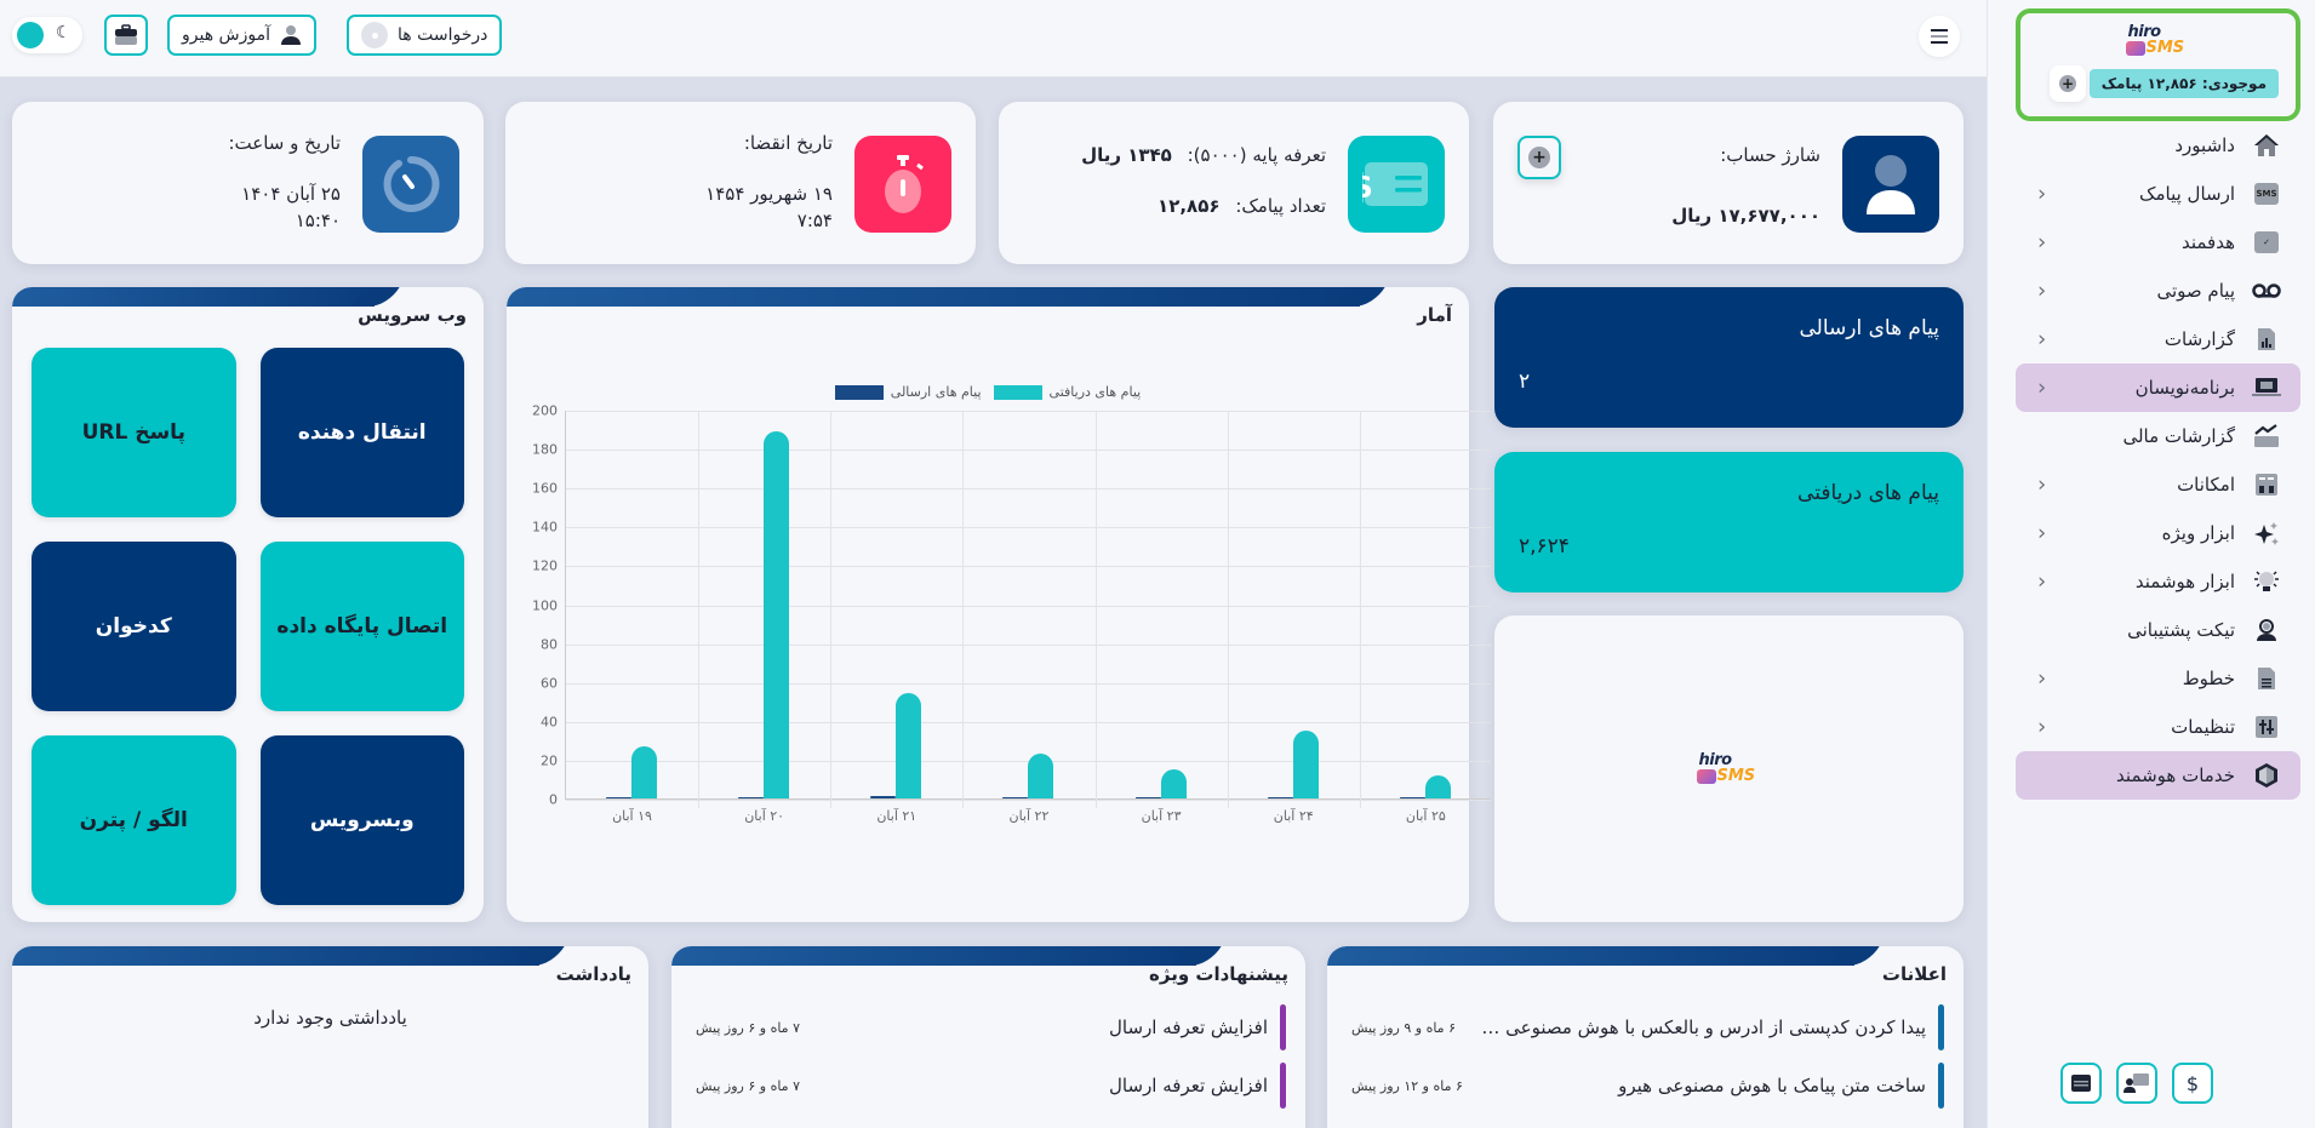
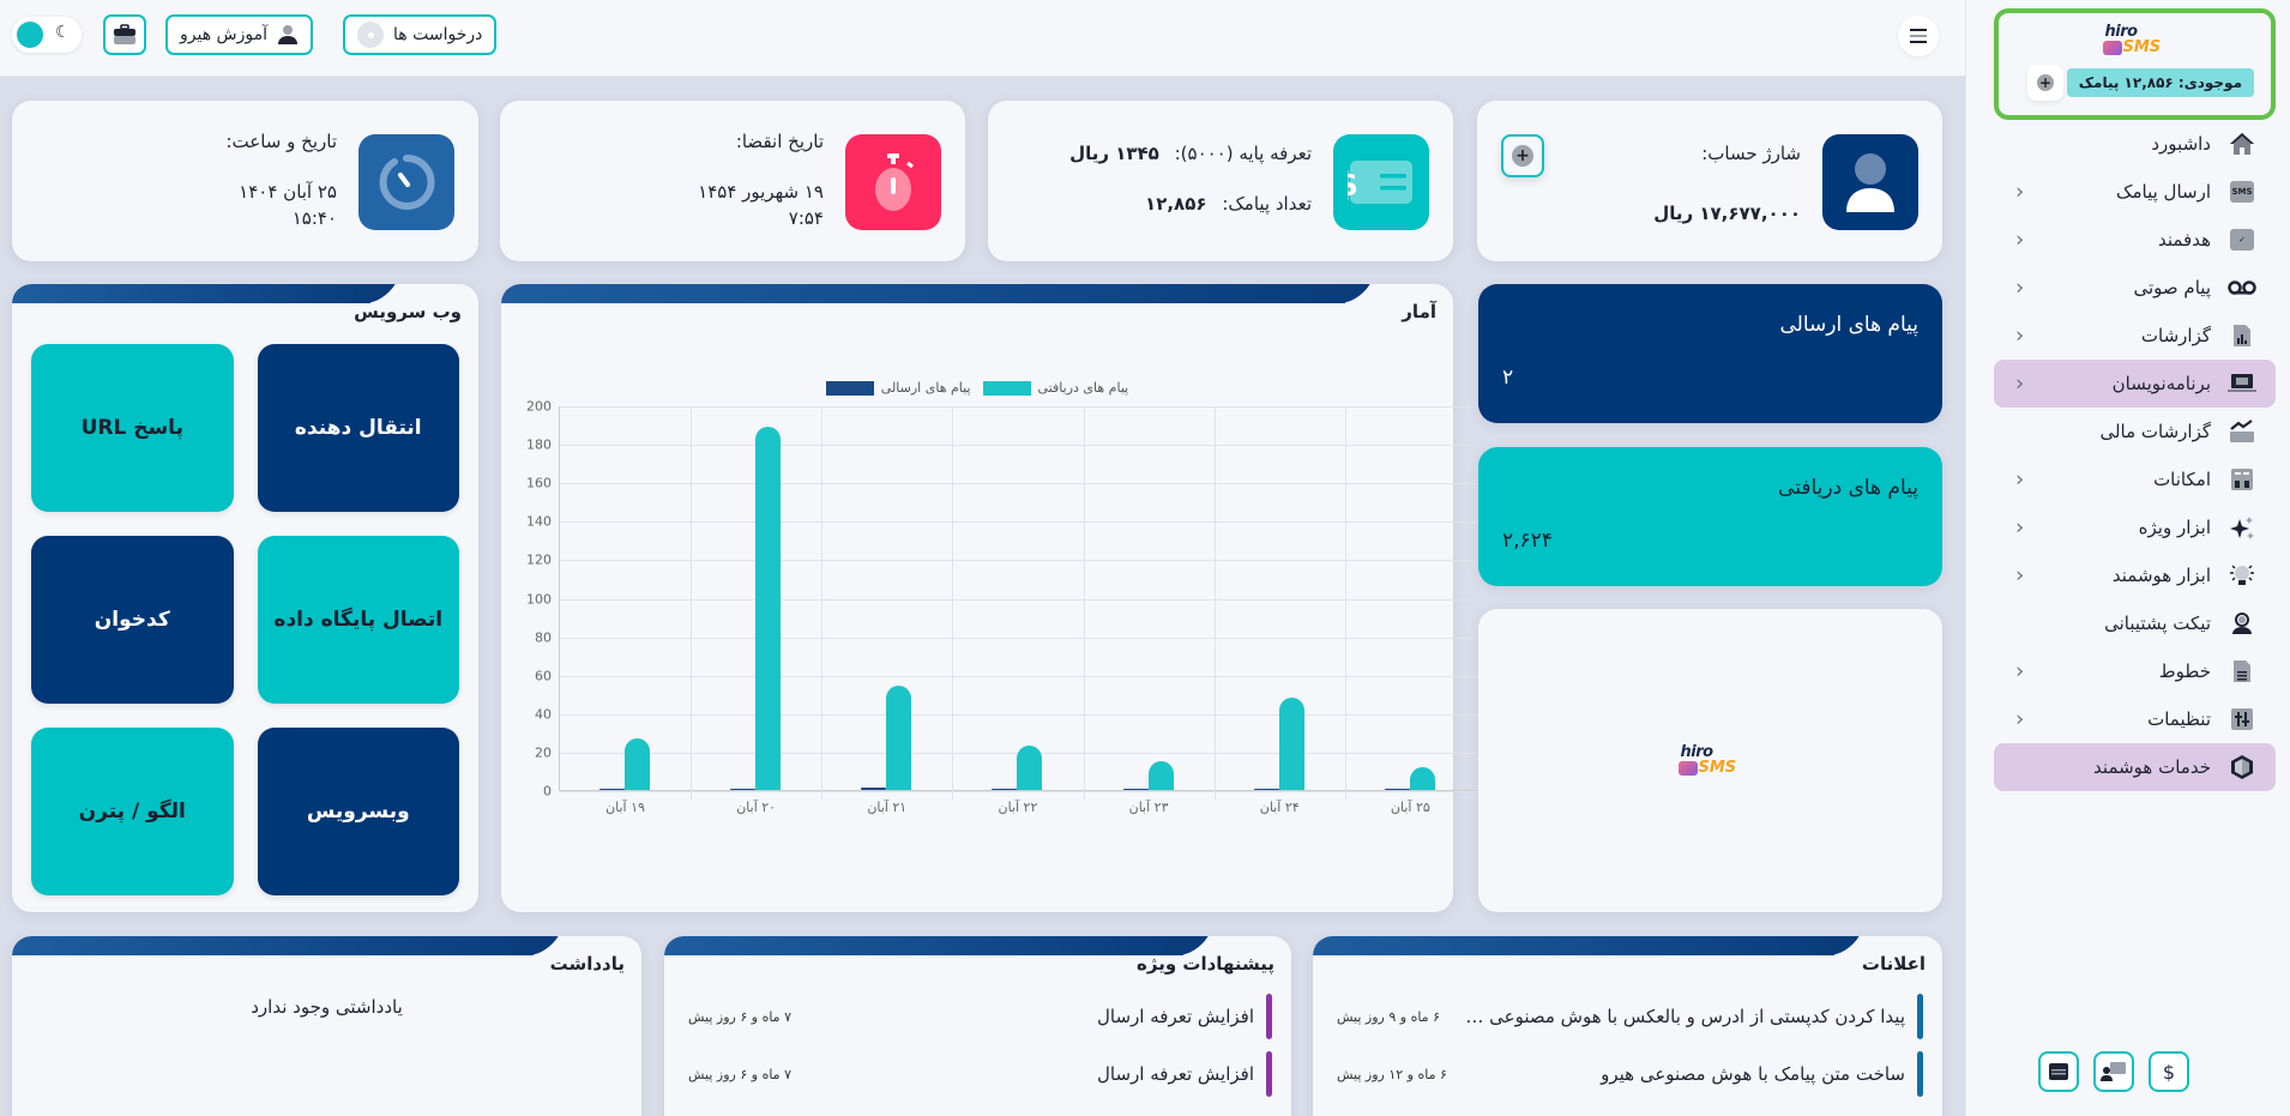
پیام های دریافتی/۲۴ آبان: 35 -> 48
